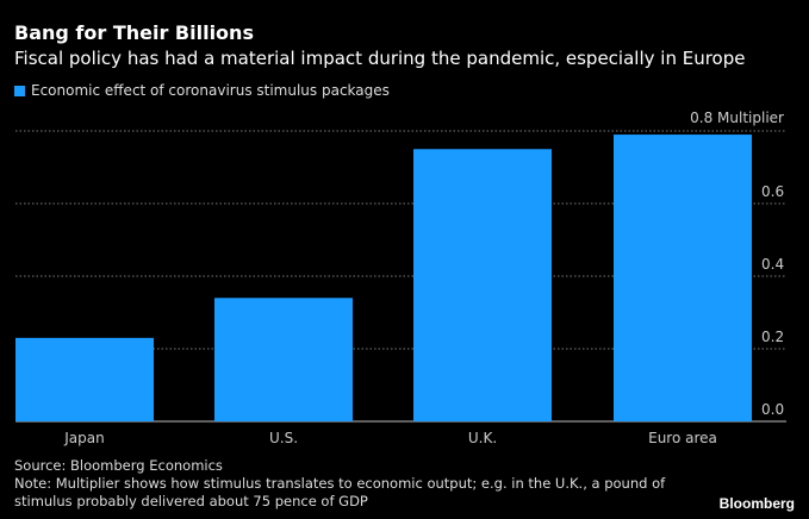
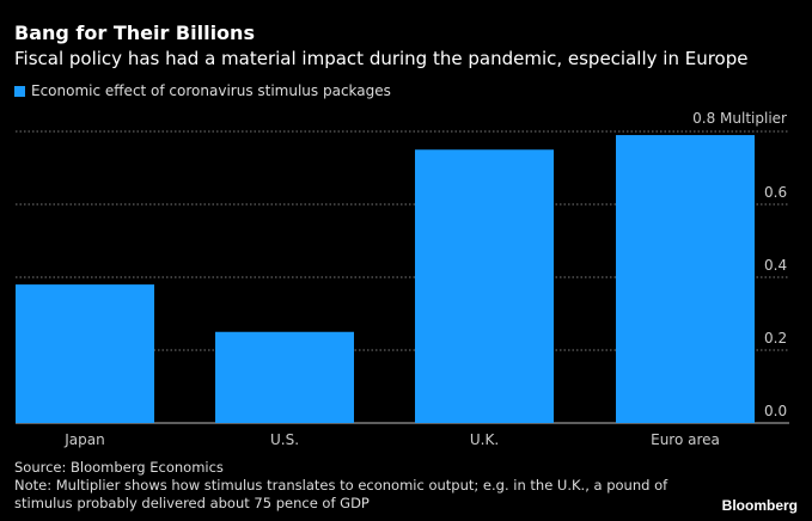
Japan: 0.23 -> 0.38
U.S.: 0.34 -> 0.25
